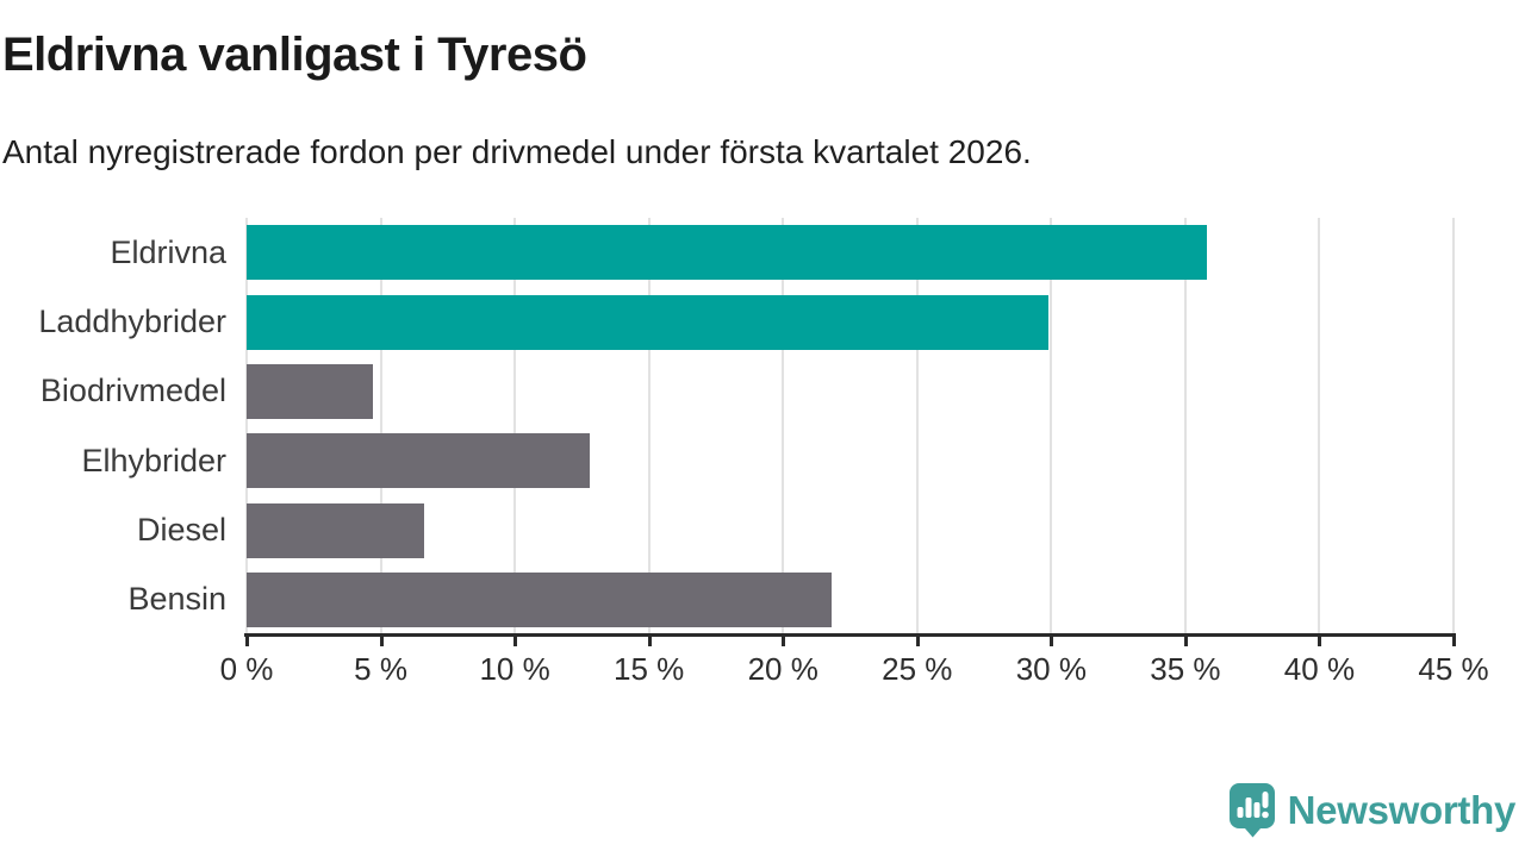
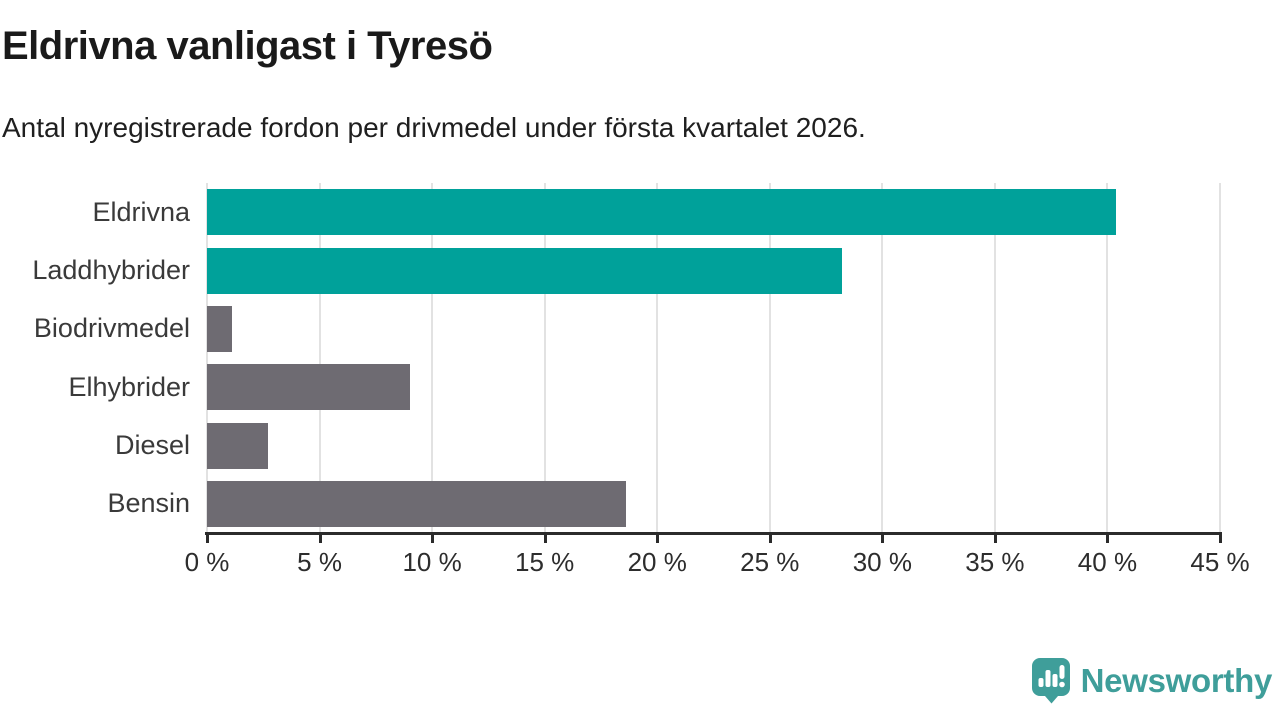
Eldrivna: 35.8% -> 40.4%
Laddhybrider: 29.9% -> 28.2%
Biodrivmedel: 4.7% -> 1.1%
Elhybrider: 12.8% -> 9.0%
Diesel: 6.6% -> 2.7%
Bensin: 21.8% -> 18.6%
